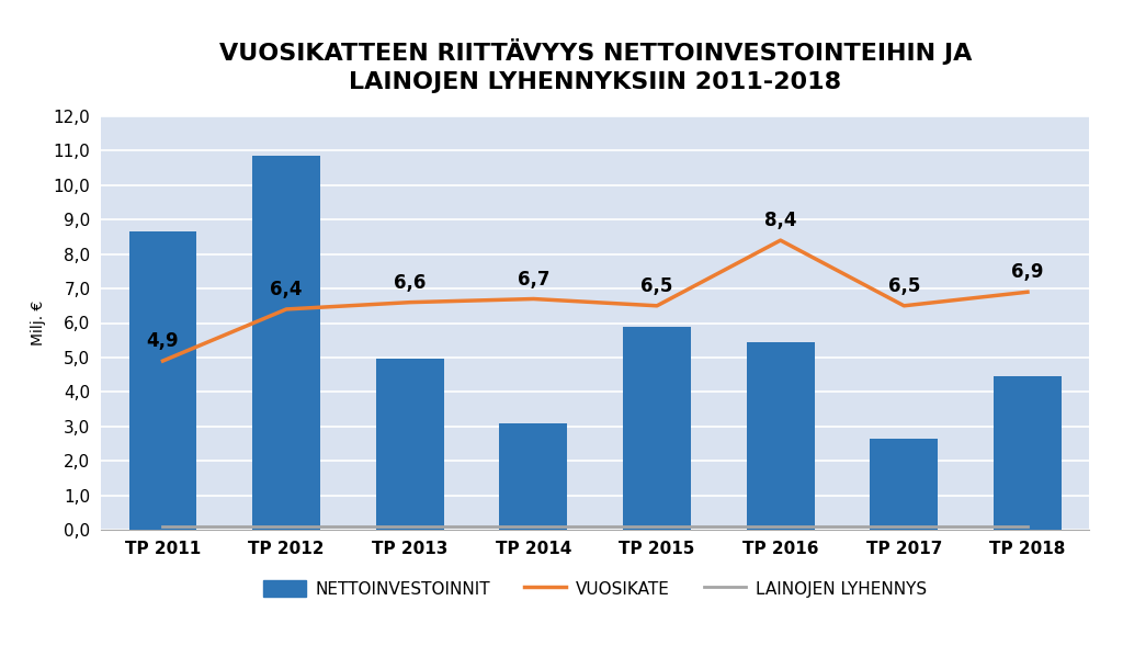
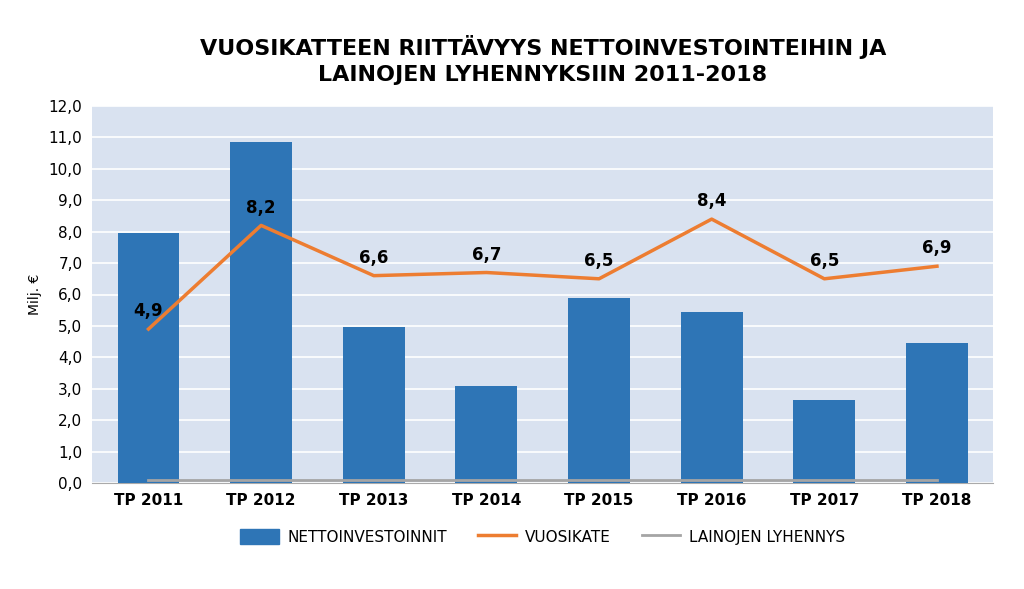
NETTOINVESTOINNIT/TP 2011: 8,65 -> 7,95
VUOSIKATE/TP 2012: 6,4 -> 8,2
